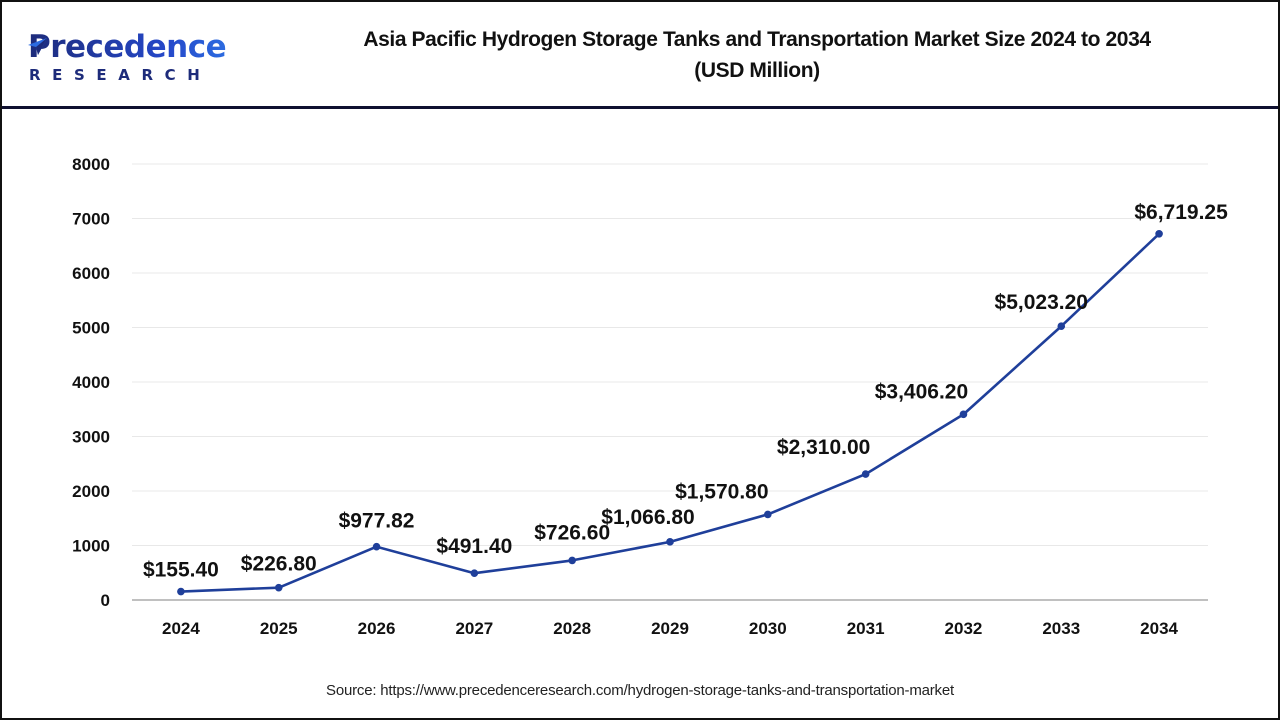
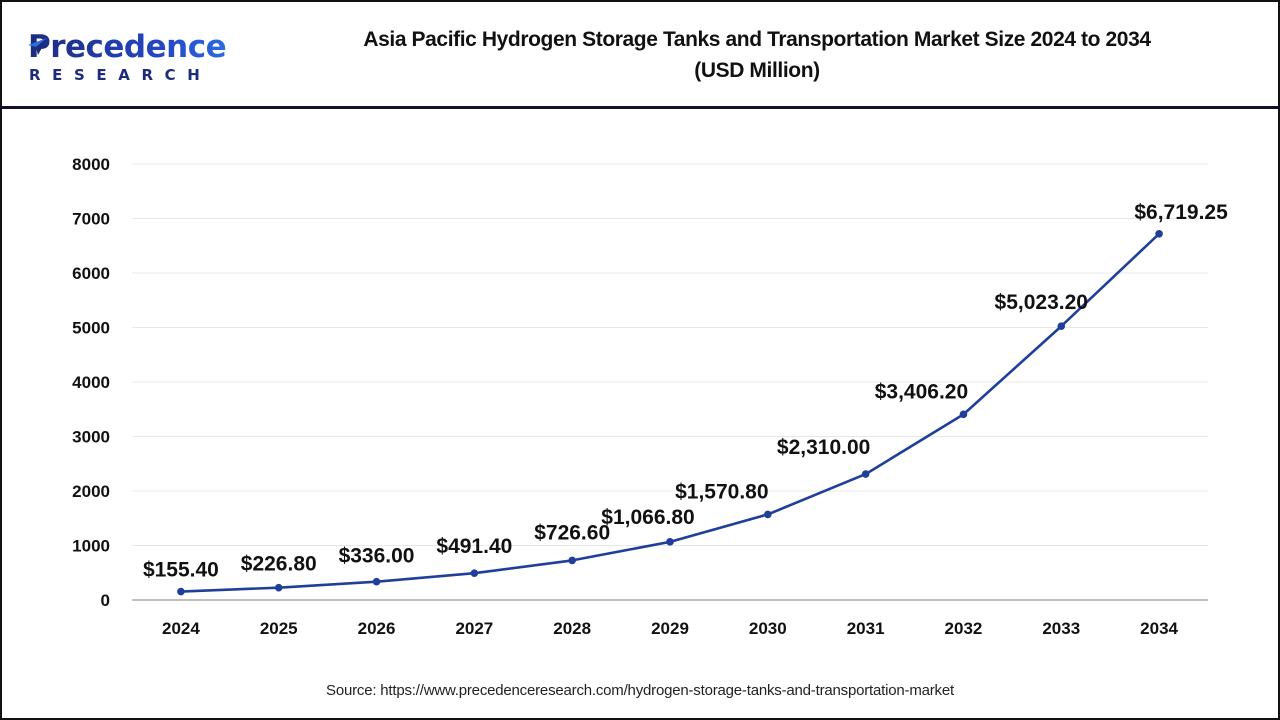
2026: $977.82 -> $336.00
